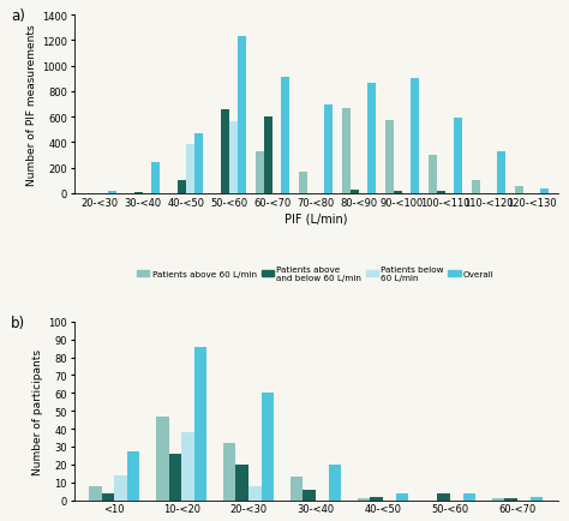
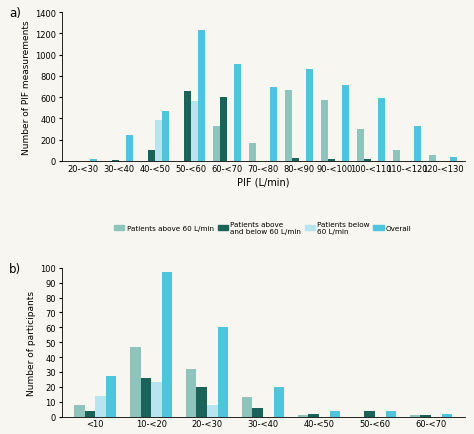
Overall/90-<100: 900 -> 710
Patients below 60 L/min/10-<20: 38 -> 23
Overall/10-<20: 86 -> 97
